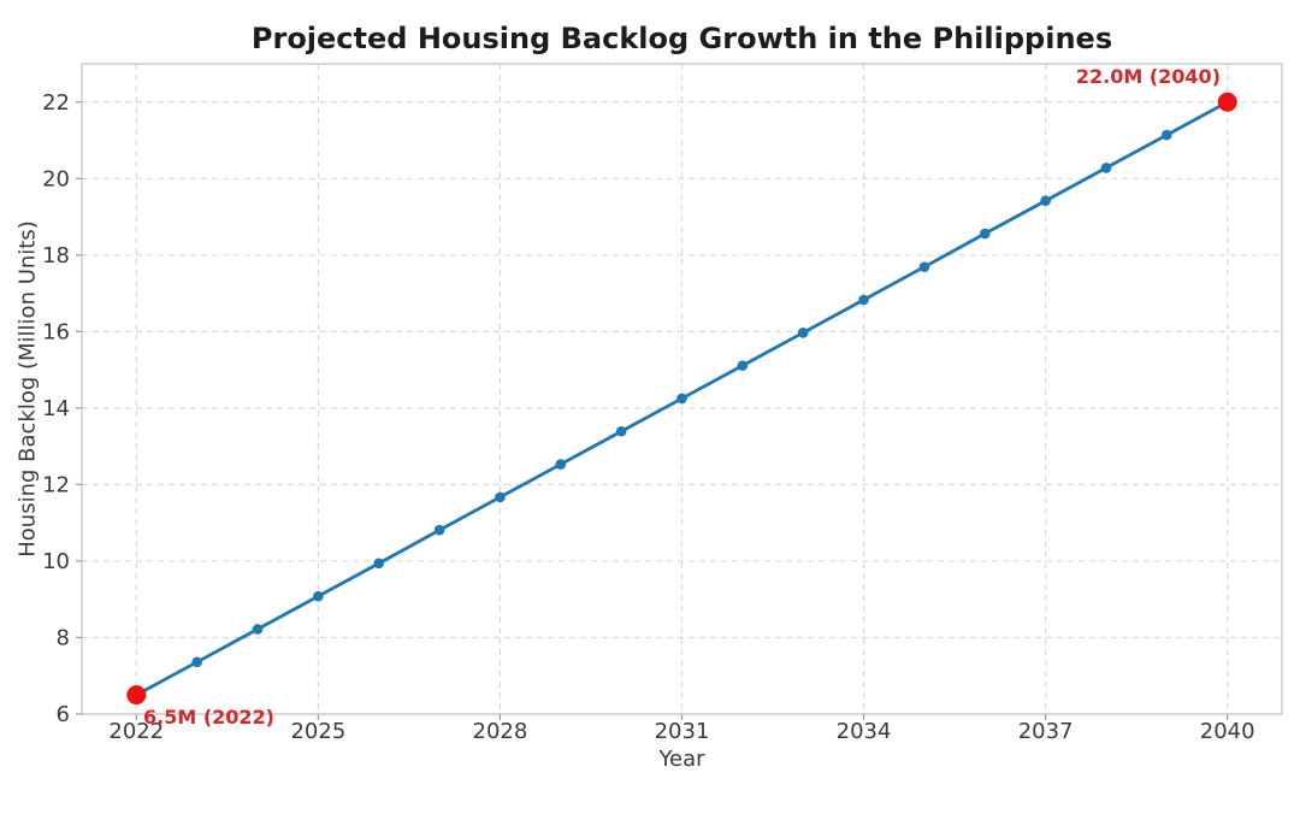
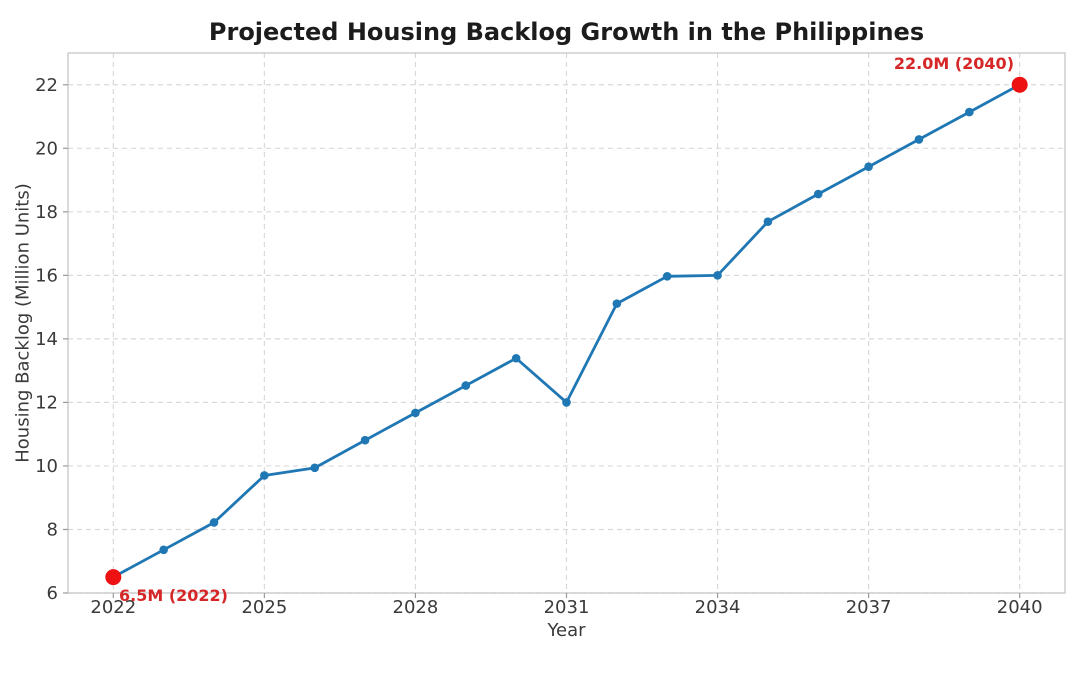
2025: 9.1 -> 9.7
2031: 14.2 -> 12.0
2034: 16.8 -> 16.0
